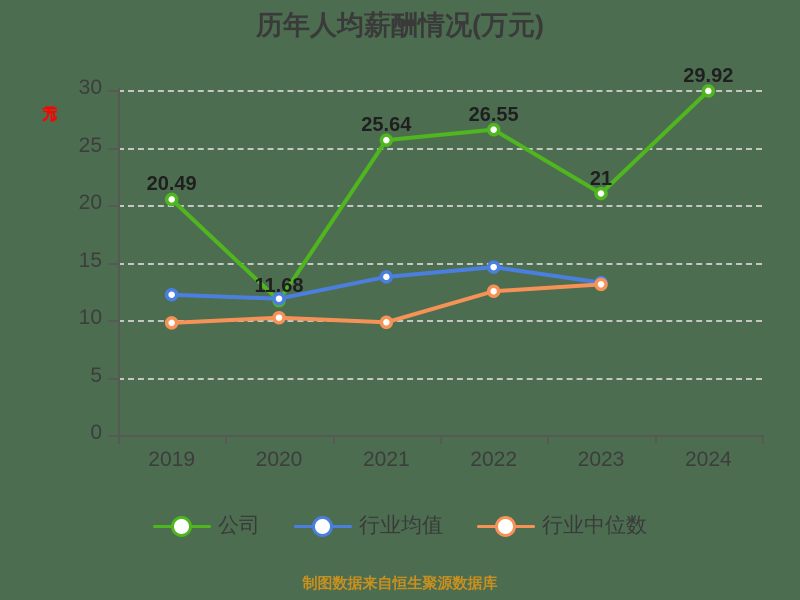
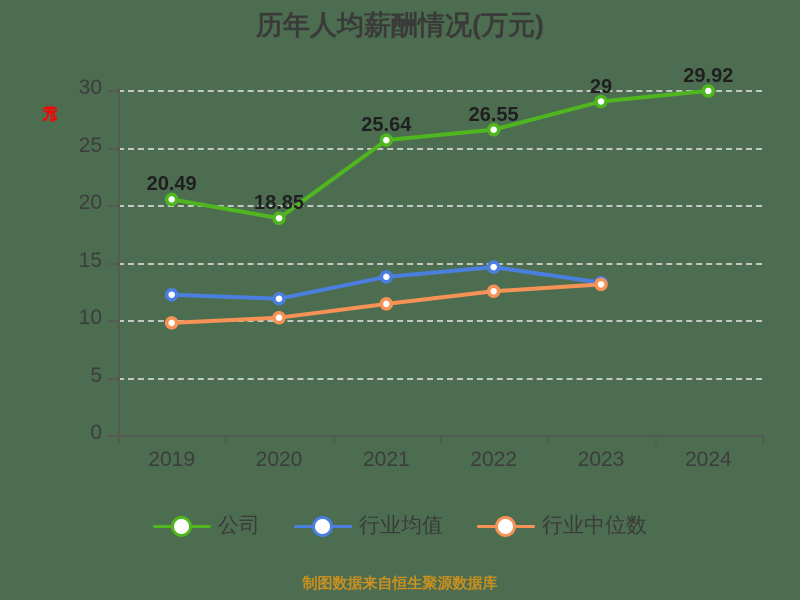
公司/2020: 11.68 -> 18.85
行业中位数/2021: 9.8 -> 11.4
公司/2023: 21 -> 29
